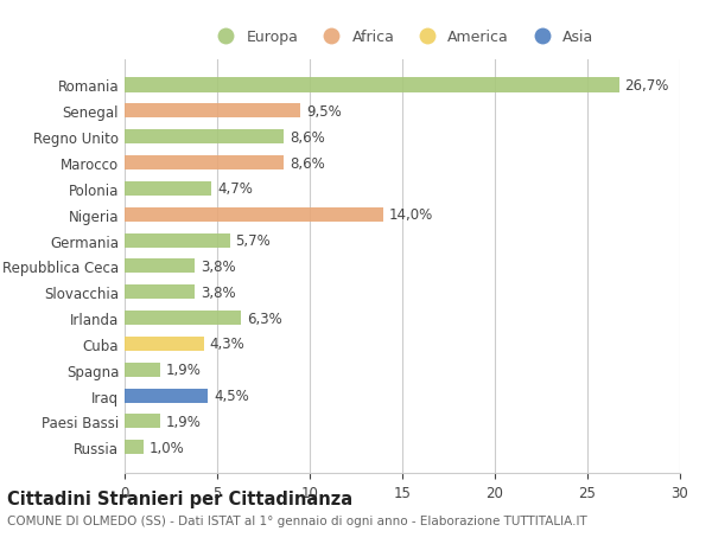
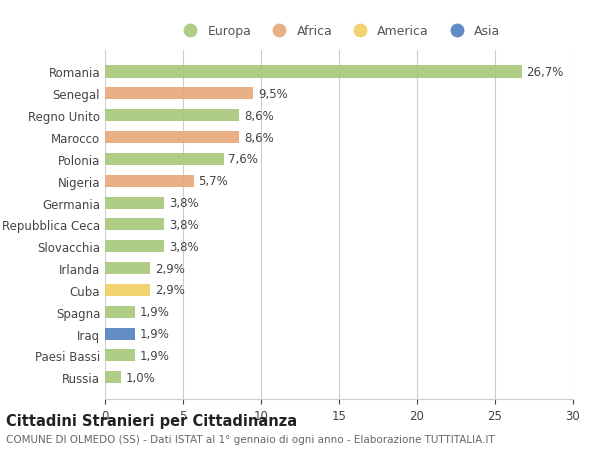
Polonia: 4,7% -> 7,6%
Nigeria: 14,0% -> 5,7%
Germania: 5,7% -> 3,8%
Irlanda: 6,3% -> 2,9%
Cuba: 4,3% -> 2,9%
Iraq: 4,5% -> 1,9%
